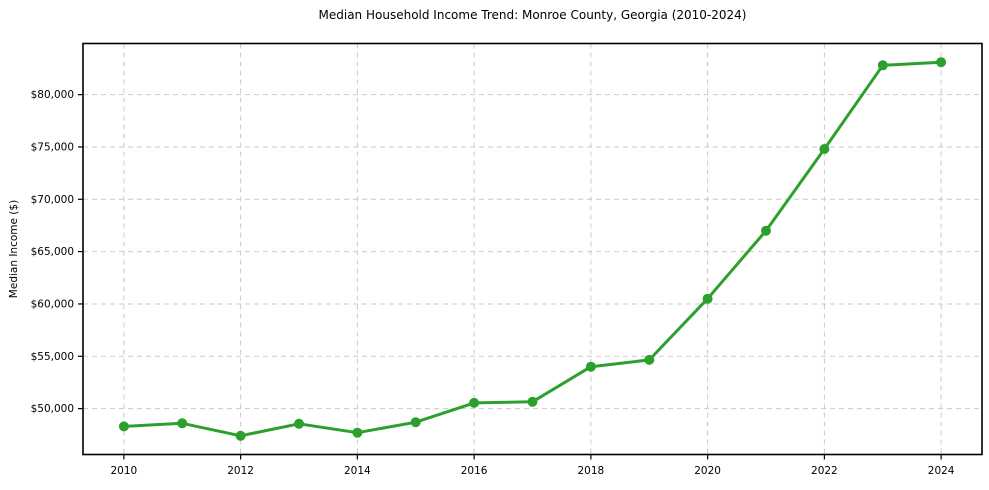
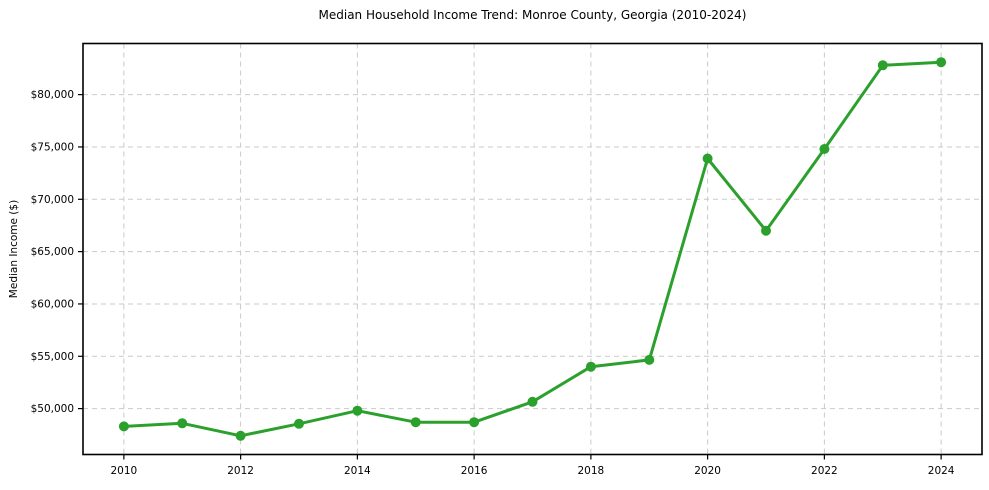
2014: $47700 -> $49800
2016: $50600 -> $48700
2020: $60500 -> $73900
